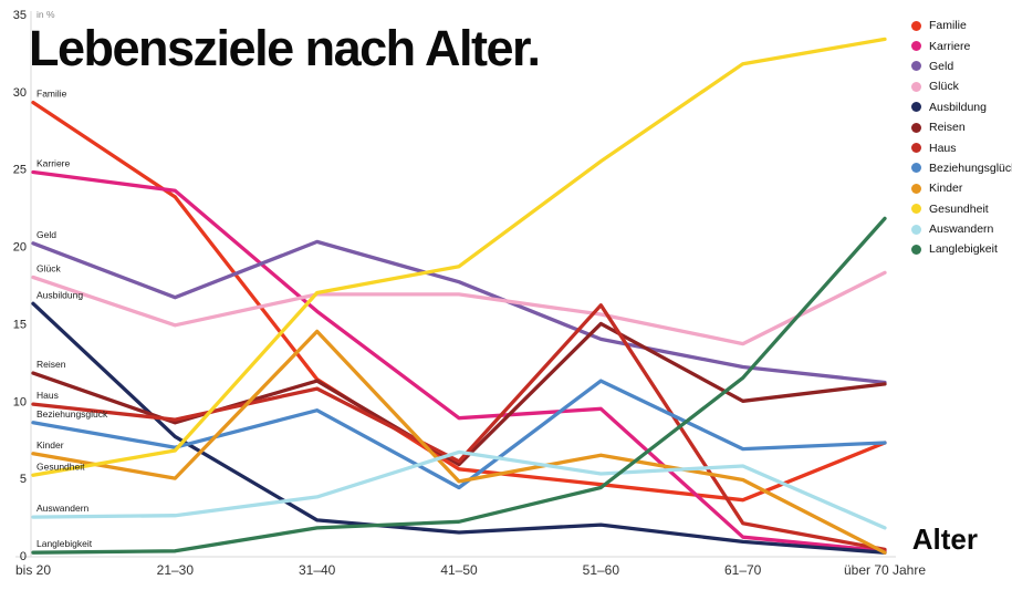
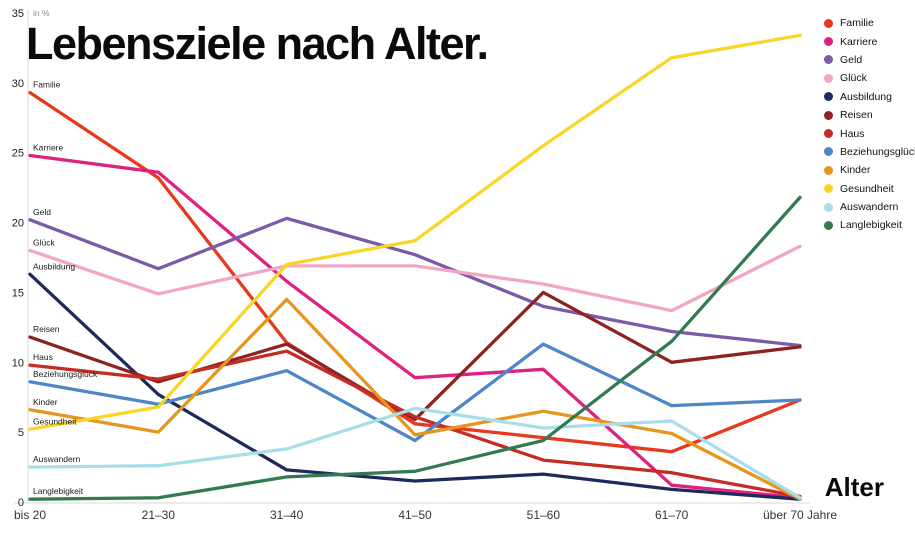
Haus/51–60: 16.2 -> 3.0
Auswandern/über 70 Jahre: 1.8 -> 0.3
